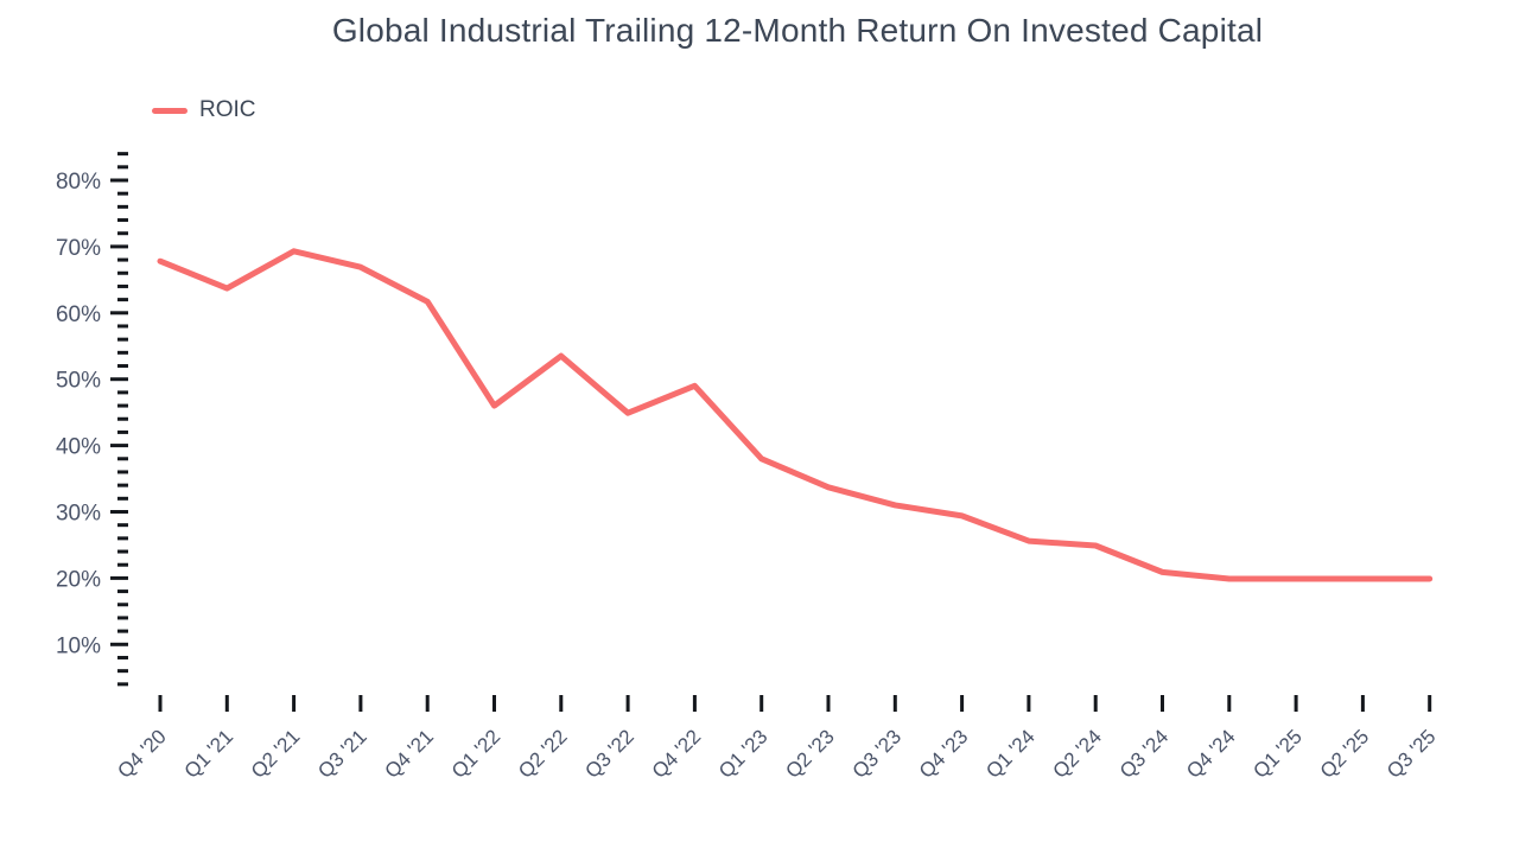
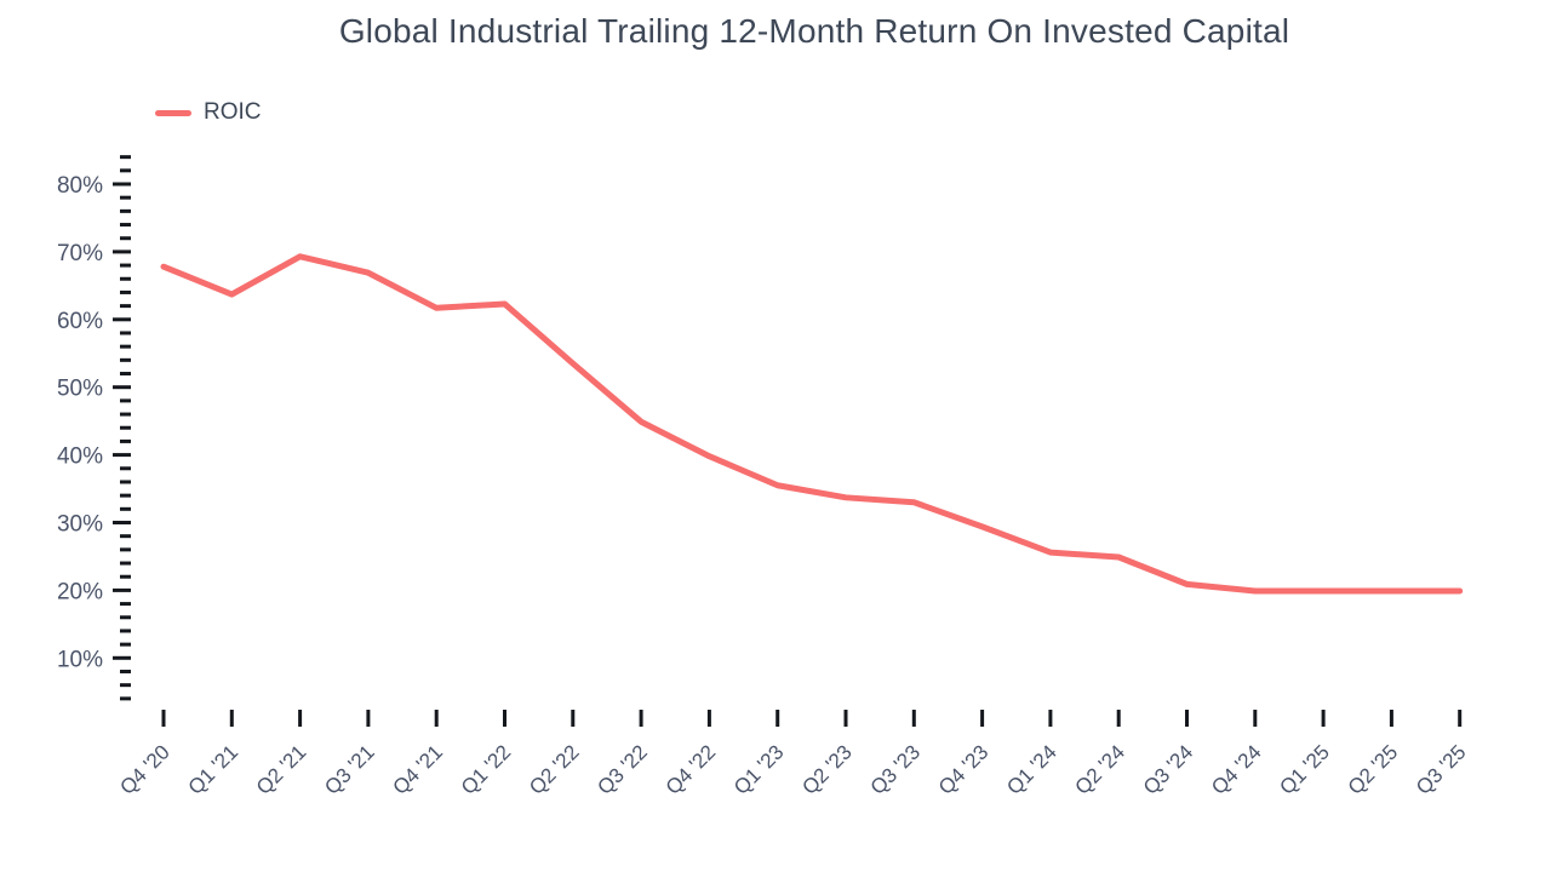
Q1 '22: 46% -> 62%
Q4 '22: 49% -> 40%
Q1 '23: 38% -> 36%
Q3 '23: 31% -> 33%
